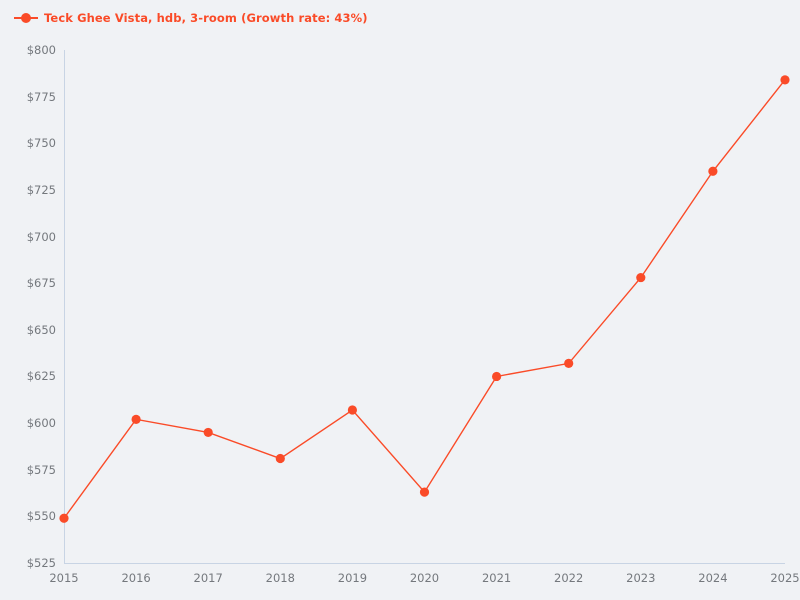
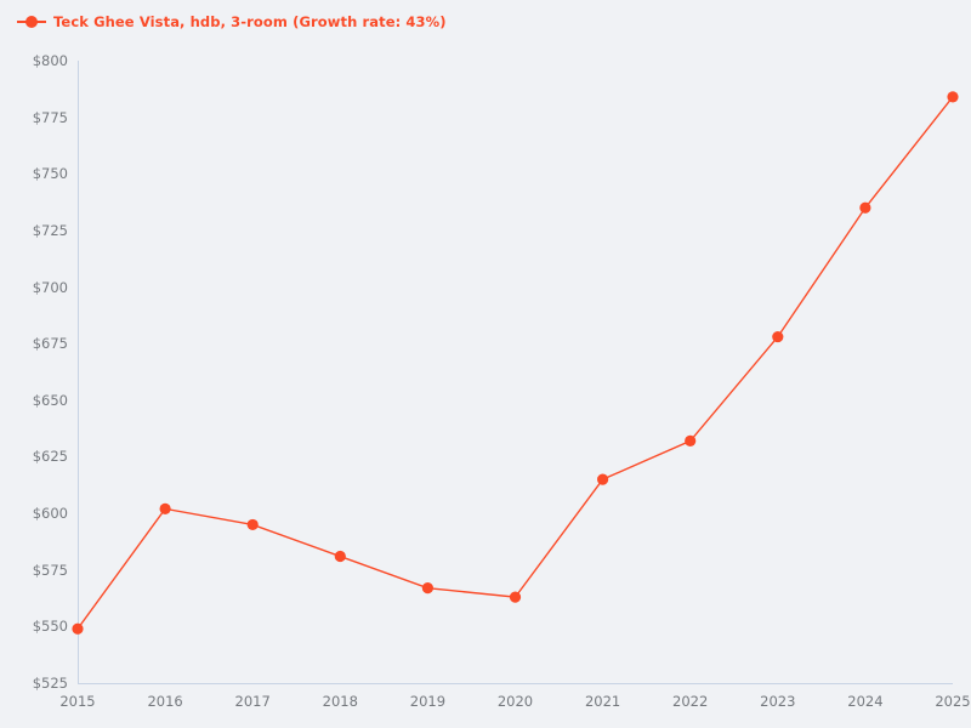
2019: $607 -> $567
2021: $625 -> $615
